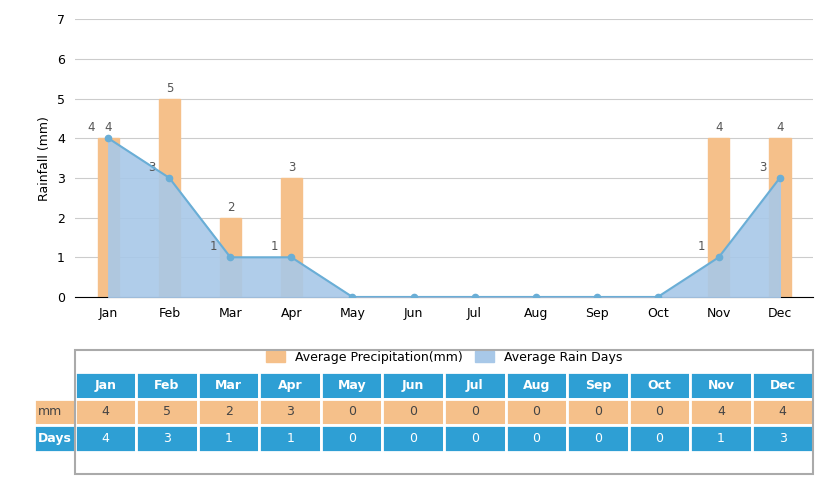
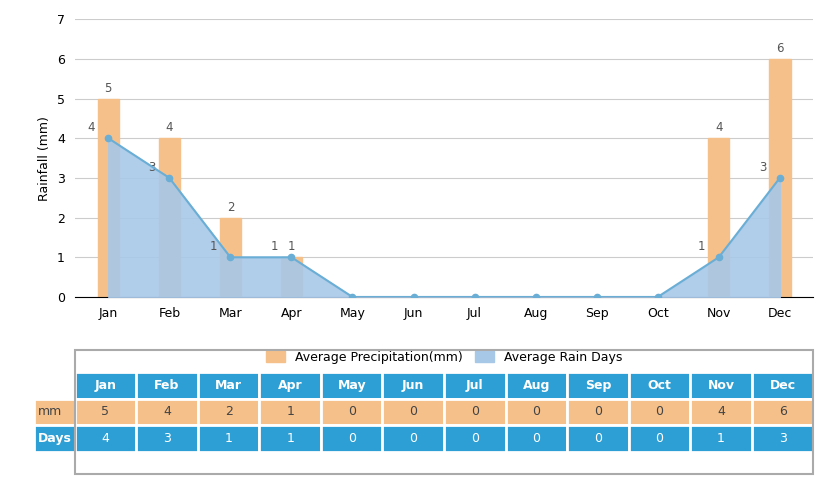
Average Precipitation(mm)/Jan: 4 -> 5
Average Precipitation(mm)/Feb: 5 -> 4
Average Precipitation(mm)/Apr: 3 -> 1
Average Precipitation(mm)/Dec: 4 -> 6
